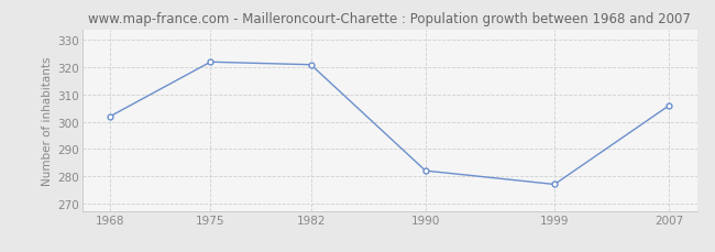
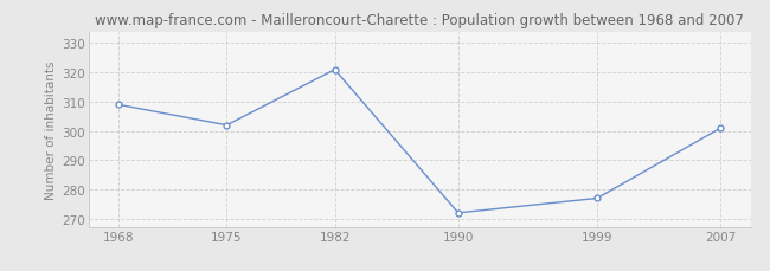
1968: 302 -> 309
1975: 322 -> 302
1990: 282 -> 272
2007: 306 -> 301
